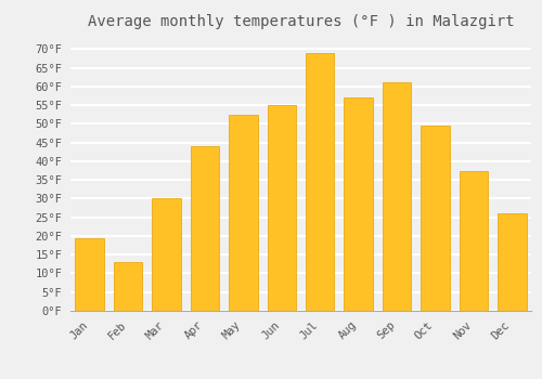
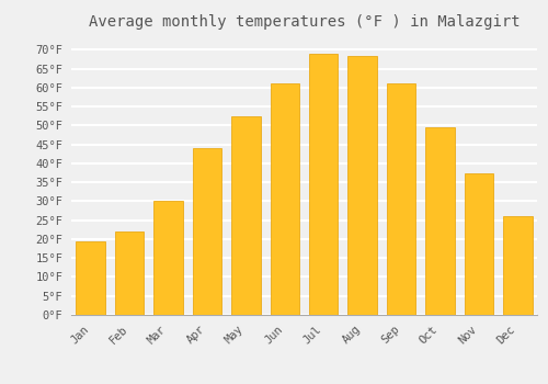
Feb: 13.0°F -> 22.0°F
Jun: 55.0°F -> 61.0°F
Aug: 57.0°F -> 68.5°F
